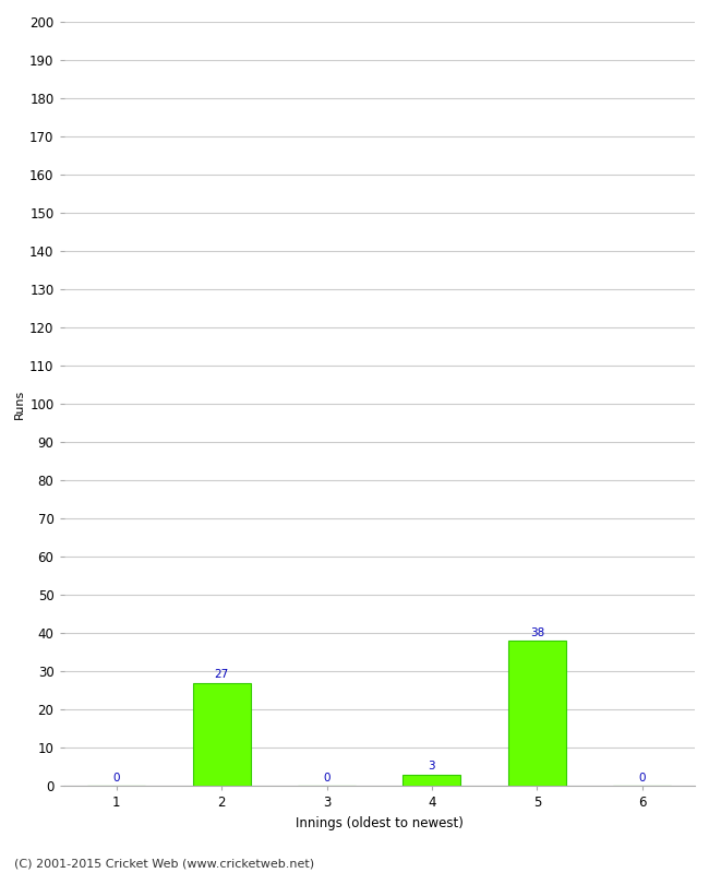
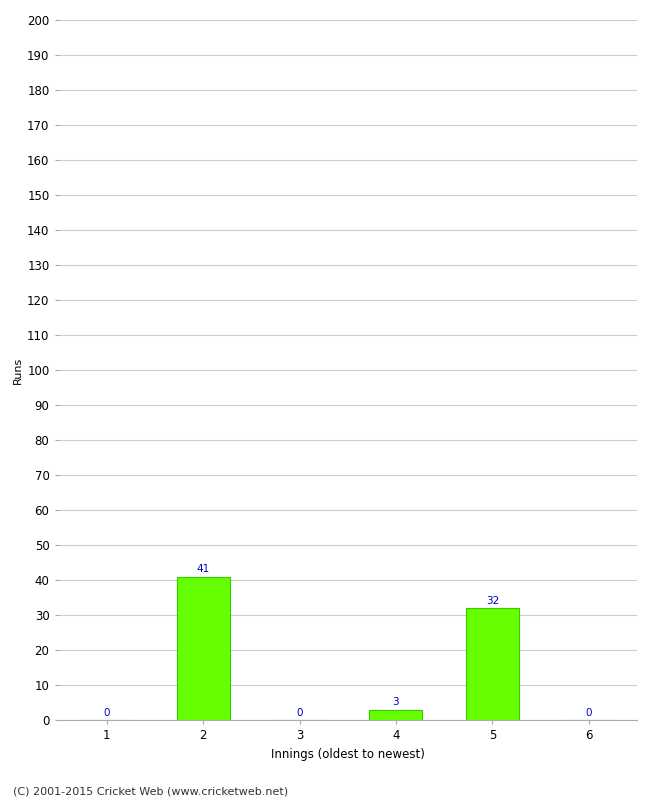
2: 27 -> 41
5: 38 -> 32
